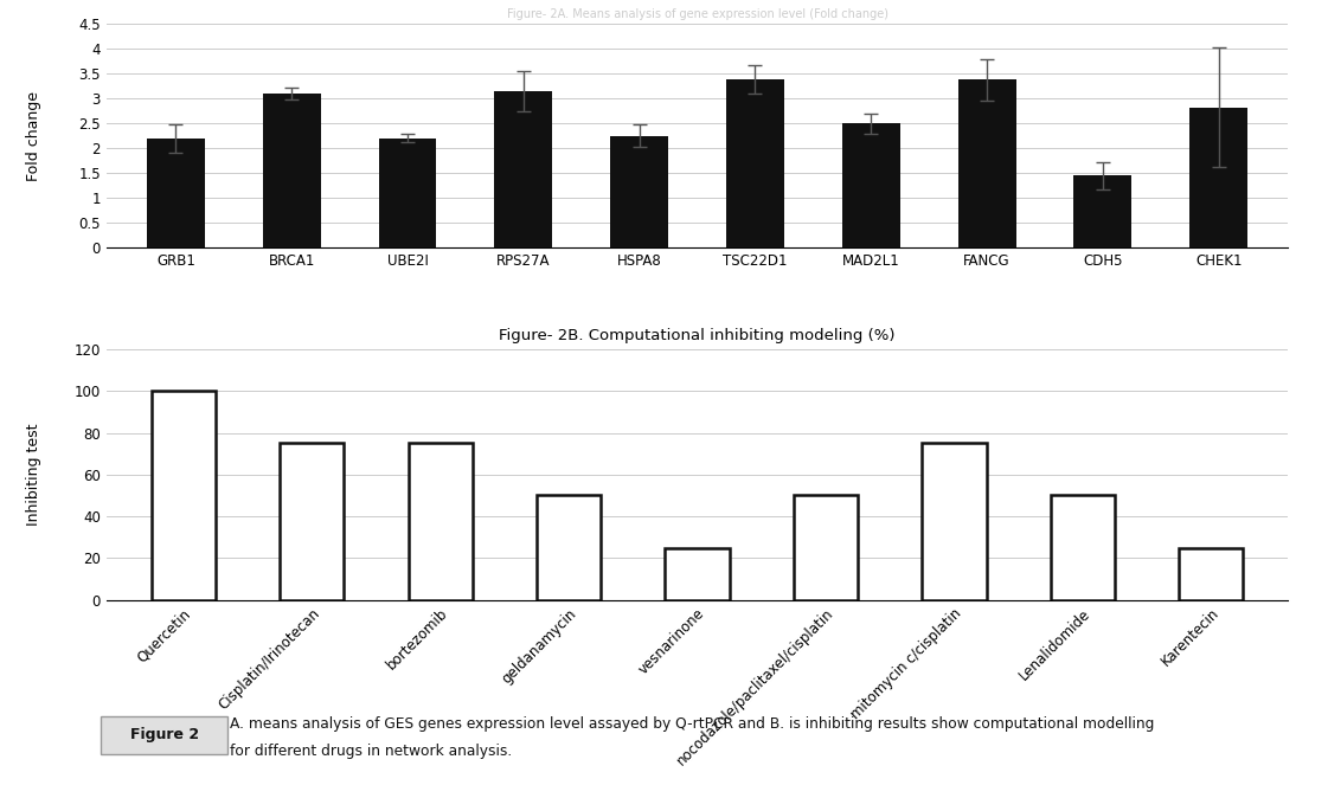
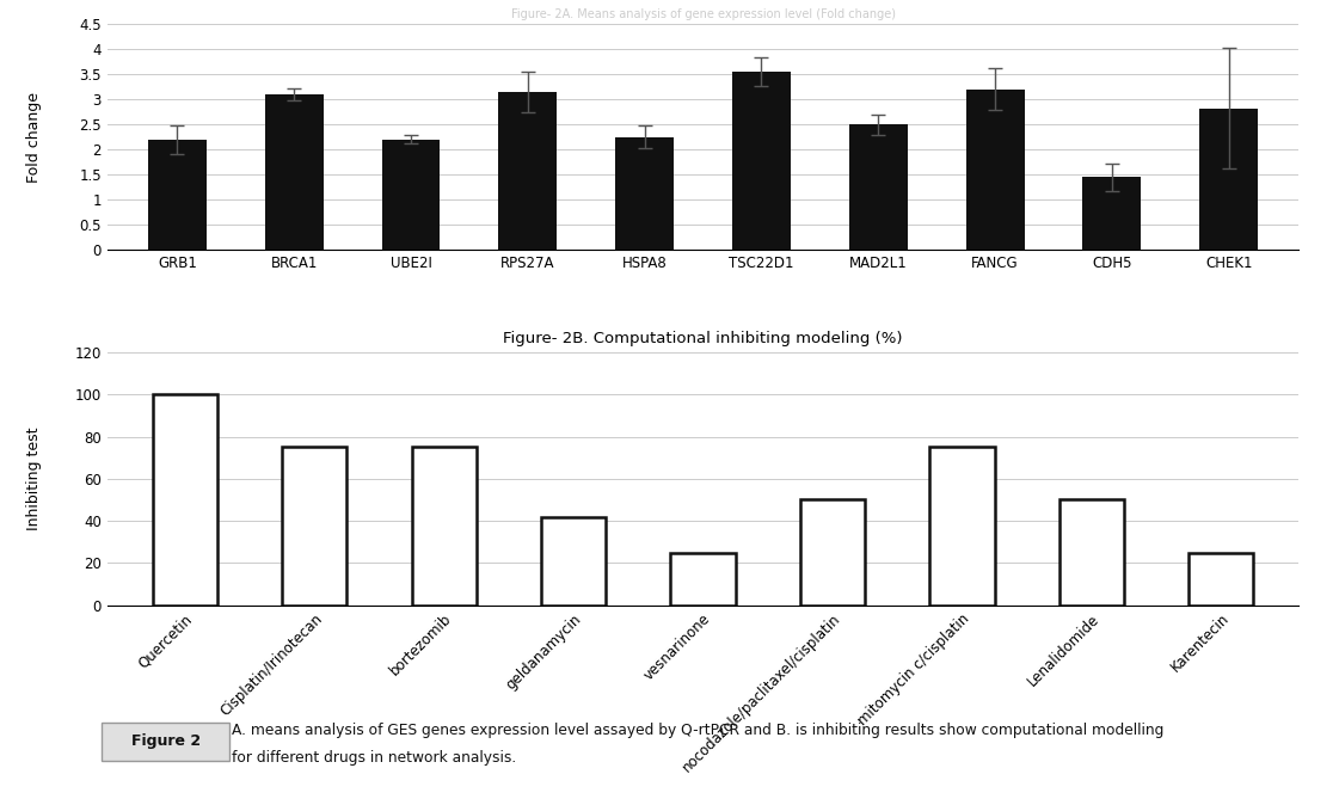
TSC22D1: 3.38 -> 3.55
FANCG: 3.38 -> 3.20
Figure- 2B. Computational inhibiting modeling (%)/geldanamycin: 50 -> 42
